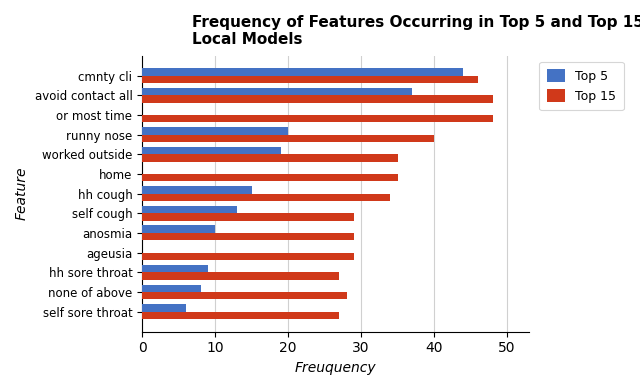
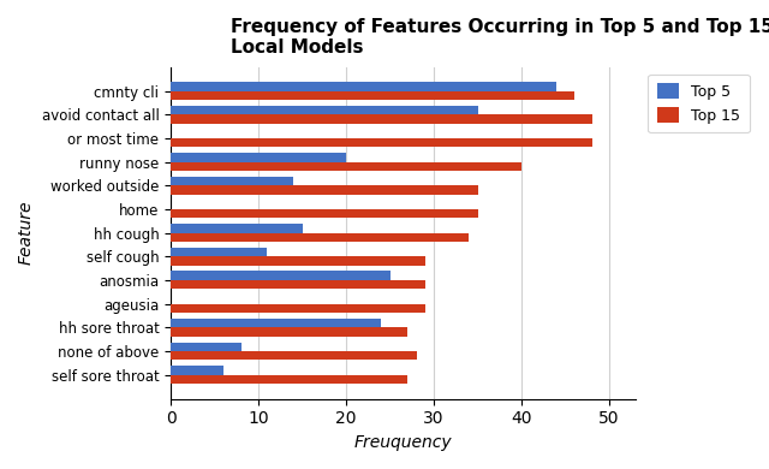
Top 5/avoid contact all: 37 -> 35
Top 5/worked outside: 19 -> 14
Top 5/self cough: 13 -> 11
Top 5/anosmia: 10 -> 25
Top 5/hh sore throat: 9 -> 24
